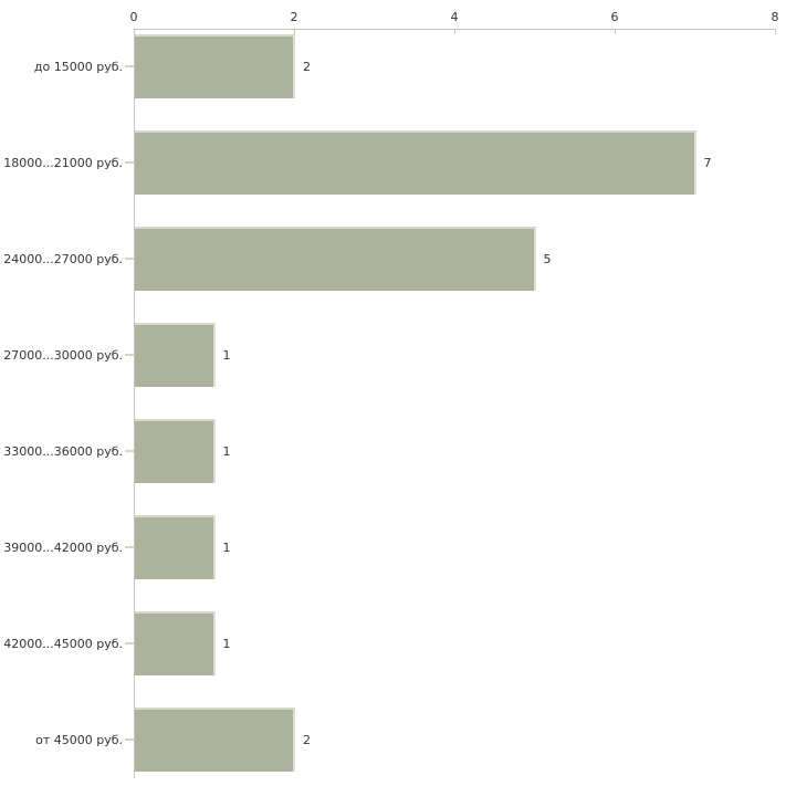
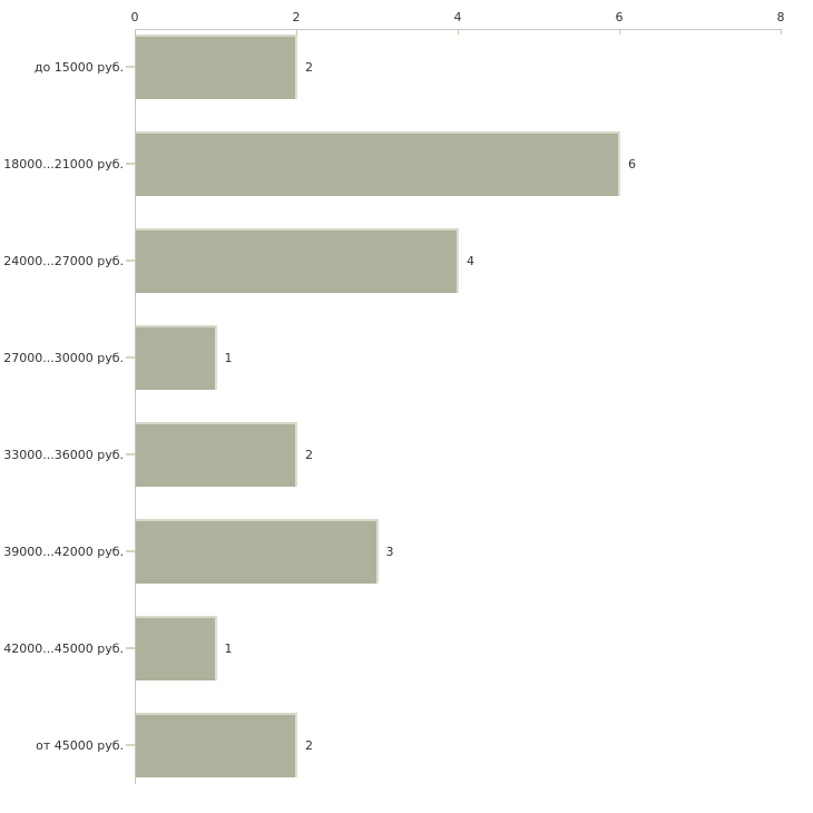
18000...21000 руб.: 7 -> 6
24000...27000 руб.: 5 -> 4
33000...36000 руб.: 1 -> 2
39000...42000 руб.: 1 -> 3
